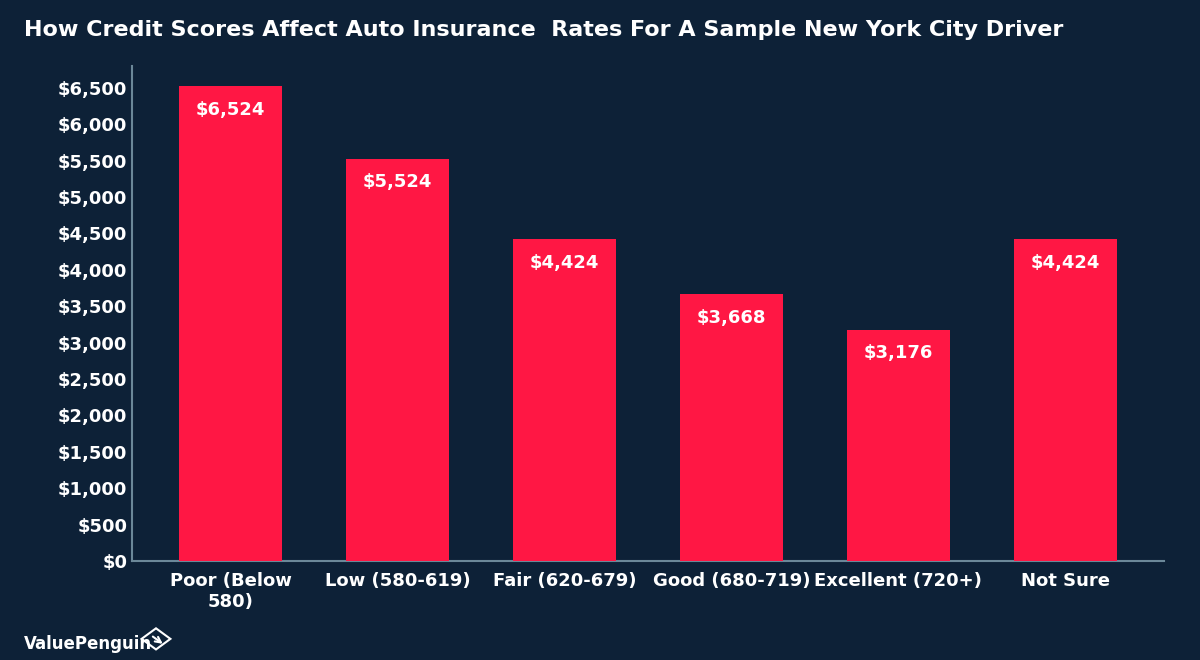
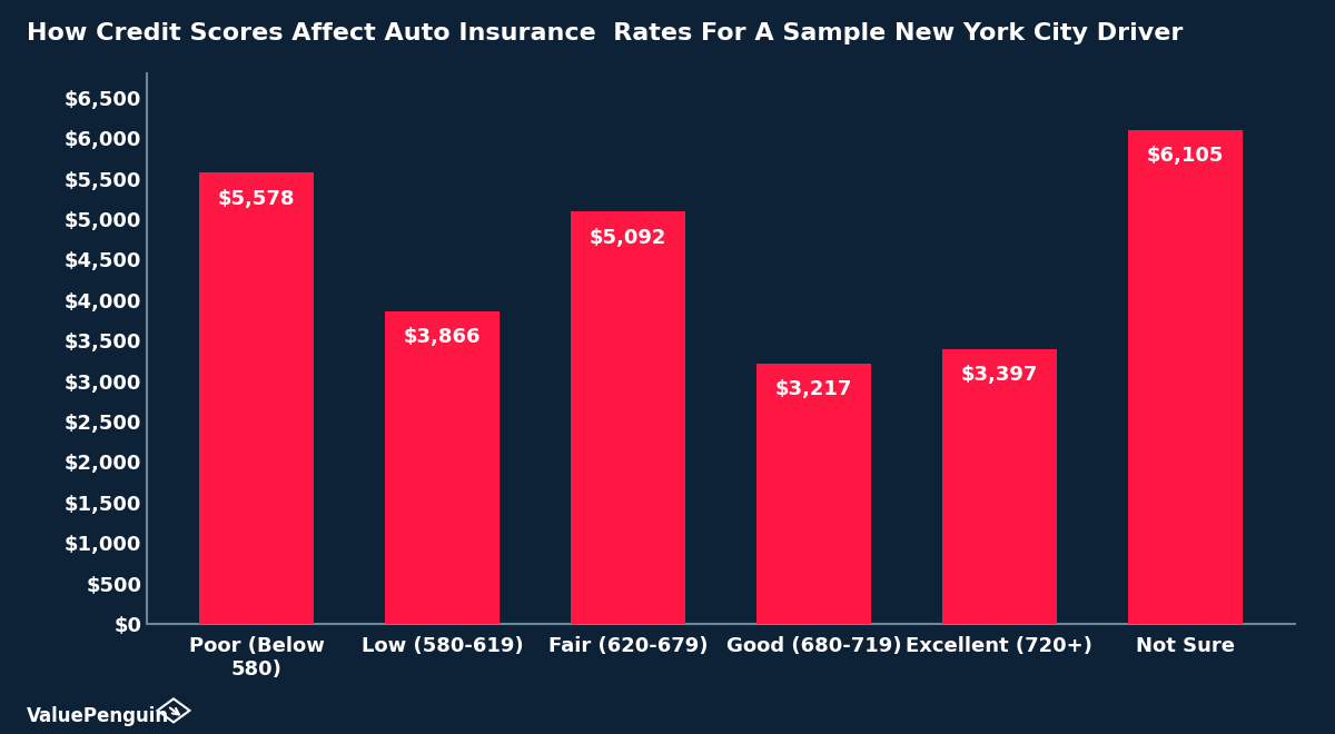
Poor (Below 580): $6,524 -> $5,578
Low (580-619): $5,524 -> $3,866
Fair (620-679): $4,424 -> $5,092
Good (680-719): $3,668 -> $3,217
Excellent (720+): $3,176 -> $3,397
Not Sure: $4,424 -> $6,105
